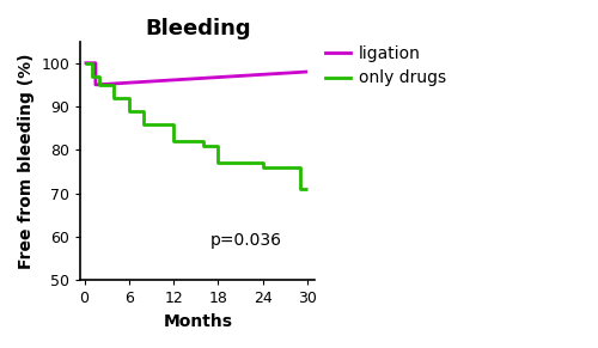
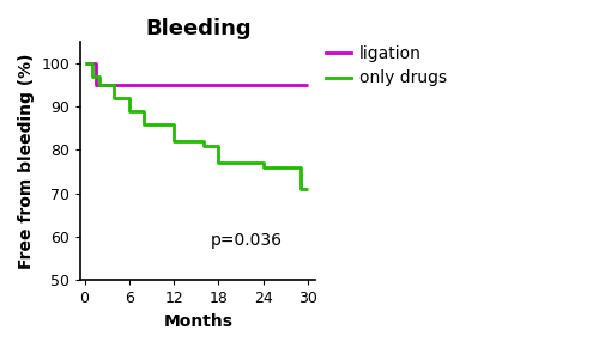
ligation/30: 98 -> 95
